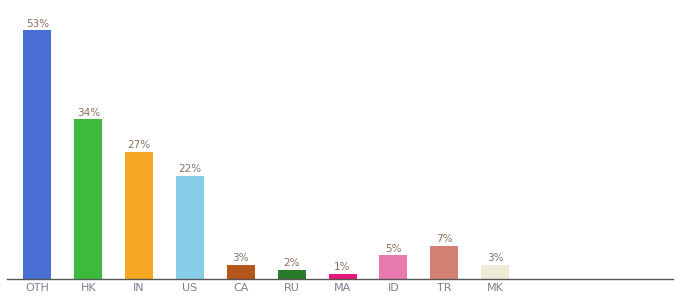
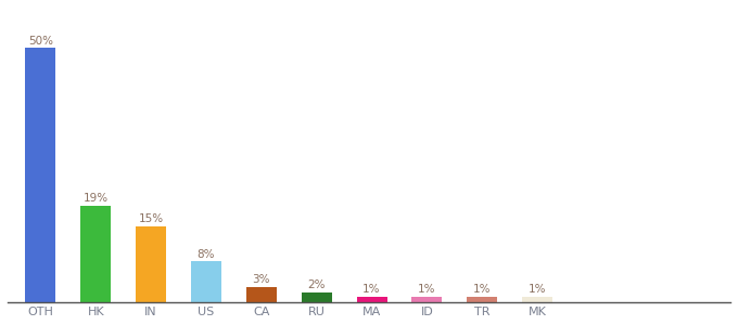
OTH: 53% -> 50%
HK: 34% -> 19%
IN: 27% -> 15%
US: 22% -> 8%
ID: 5% -> 1%
TR: 7% -> 1%
MK: 3% -> 1%
